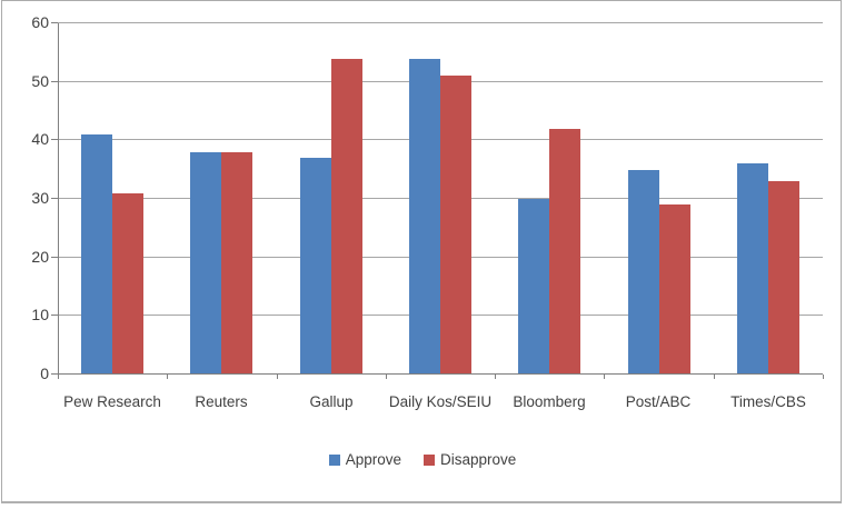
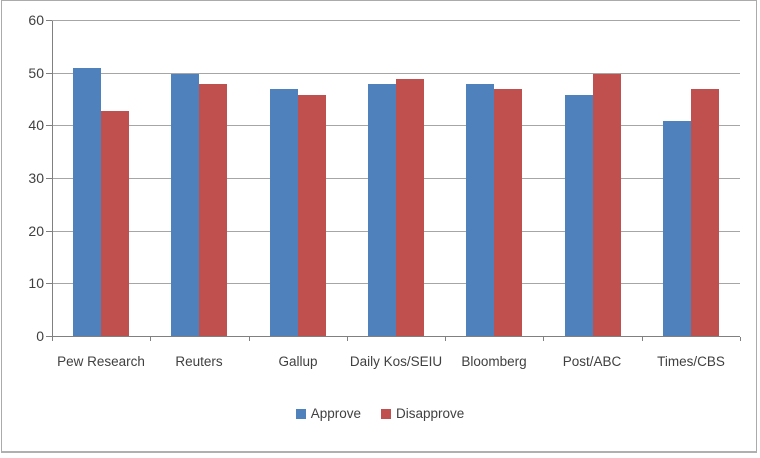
Approve/Pew Research: 41 -> 51
Disapprove/Pew Research: 31 -> 43
Approve/Reuters: 38 -> 50
Disapprove/Reuters: 38 -> 48
Approve/Gallup: 37 -> 47
Disapprove/Gallup: 54 -> 46
Approve/Daily Kos/SEIU: 54 -> 48
Disapprove/Daily Kos/SEIU: 51 -> 49
Approve/Bloomberg: 30 -> 48
Disapprove/Bloomberg: 42 -> 47
Approve/Post/ABC: 35 -> 46
Disapprove/Post/ABC: 29 -> 50
Approve/Times/CBS: 36 -> 41
Disapprove/Times/CBS: 33 -> 47
